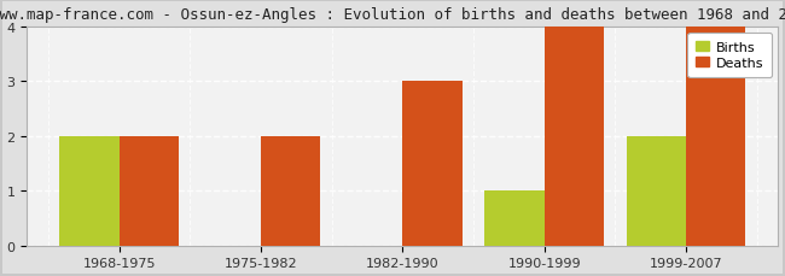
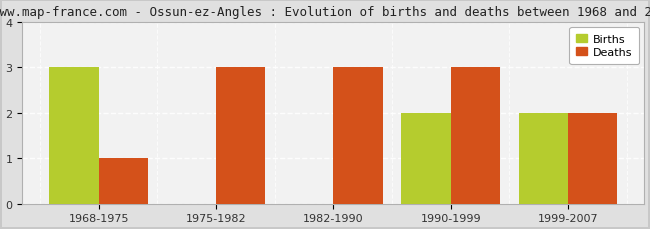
Births/1968-1975: 2 -> 3
Deaths/1968-1975: 2 -> 1
Deaths/1975-1982: 2 -> 3
Births/1990-1999: 1 -> 2
Deaths/1990-1999: 4 -> 3
Deaths/1999-2007: 4 -> 2
